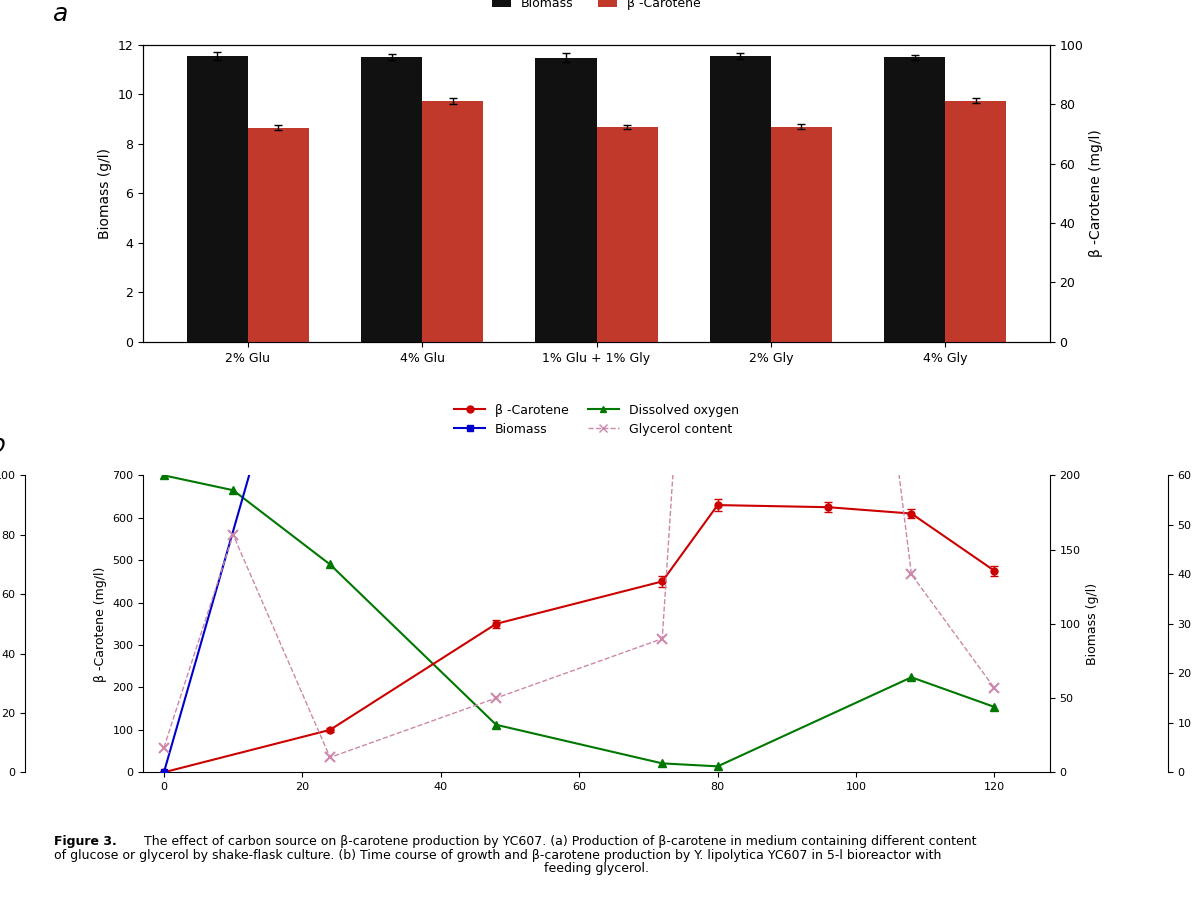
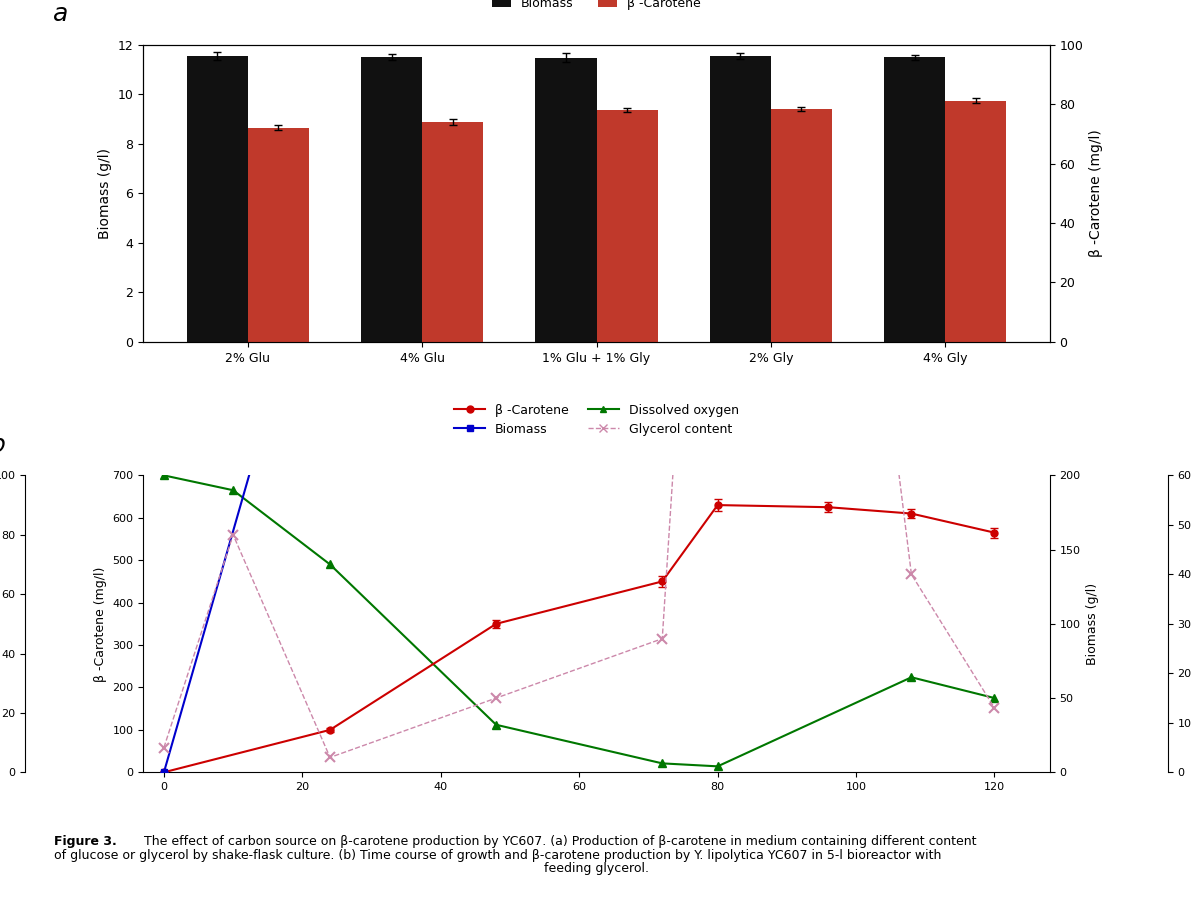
β -Carotene/4% Glu: 9.75 -> 8.90
β -Carotene/1% Glu + 1% Gly: 8.70 -> 9.35
β -Carotene/2% Gly: 8.70 -> 9.40
β -Carotene/120: 475 -> 565
Dissolved oxygen/120: 22 -> 25
Glycerol content/120: 17 -> 13
